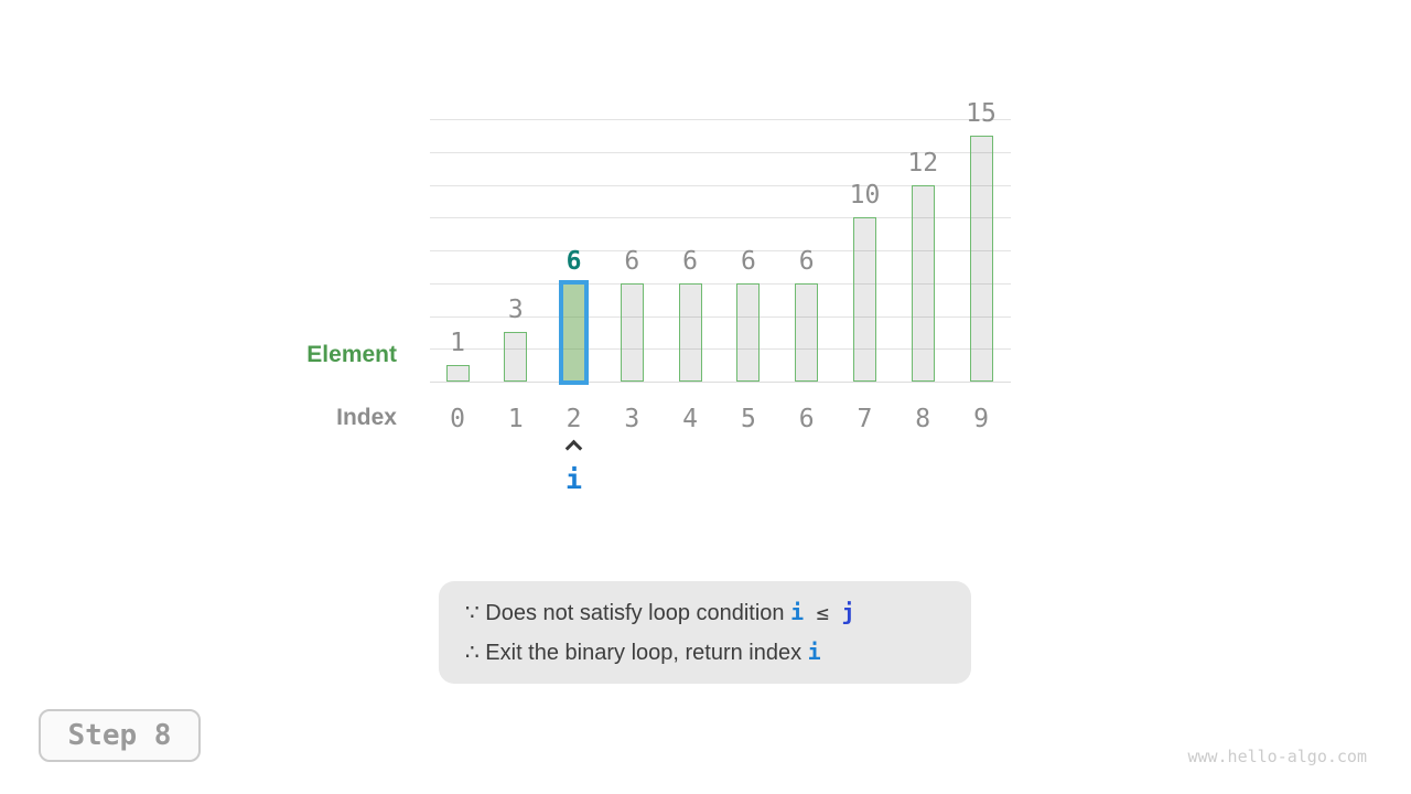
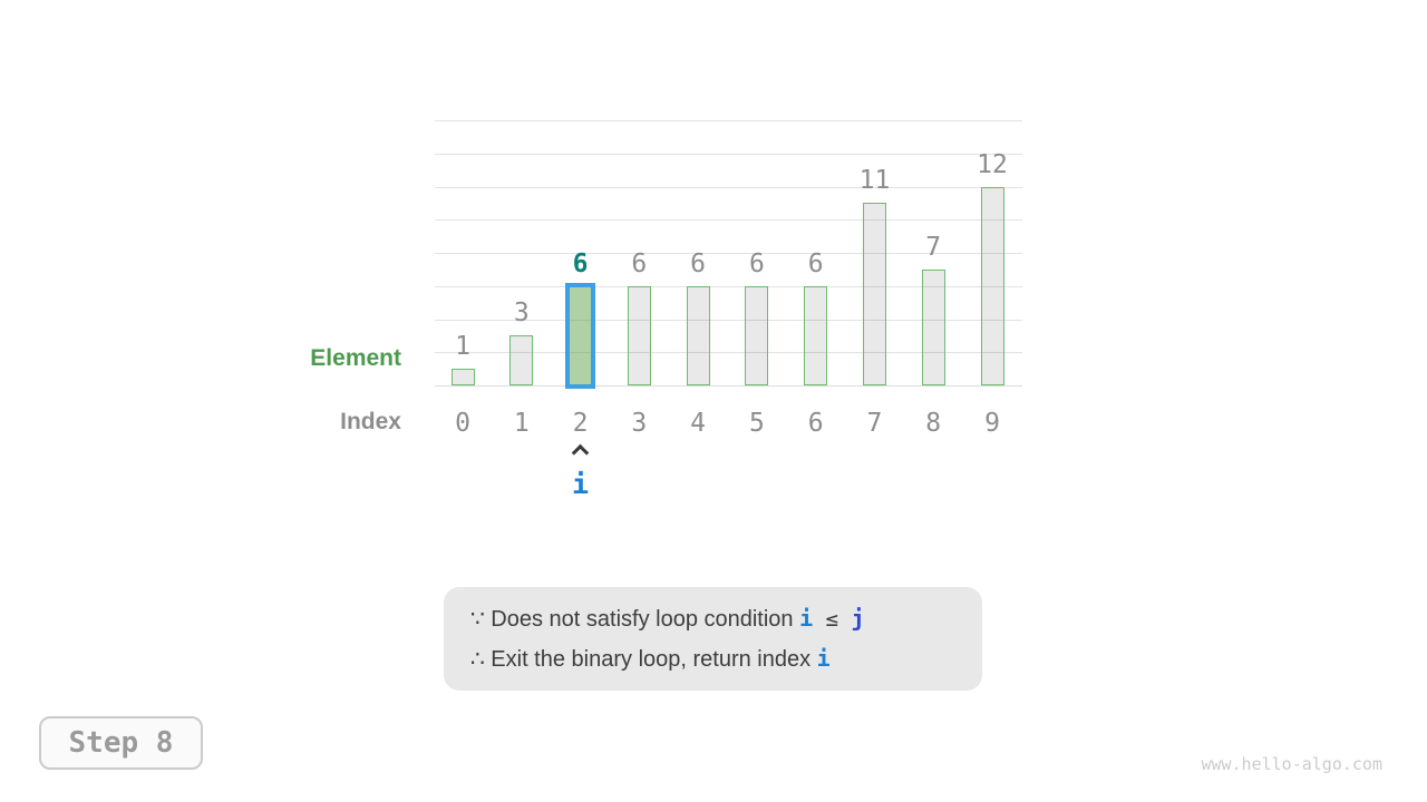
7: 10 -> 11
8: 12 -> 7
9: 15 -> 12
